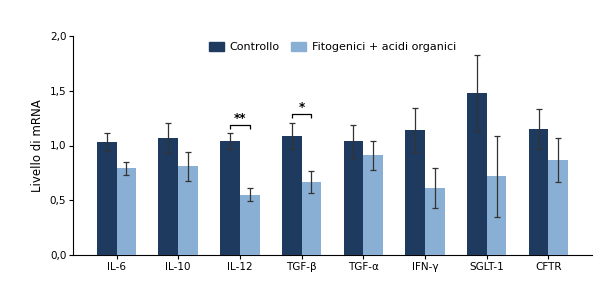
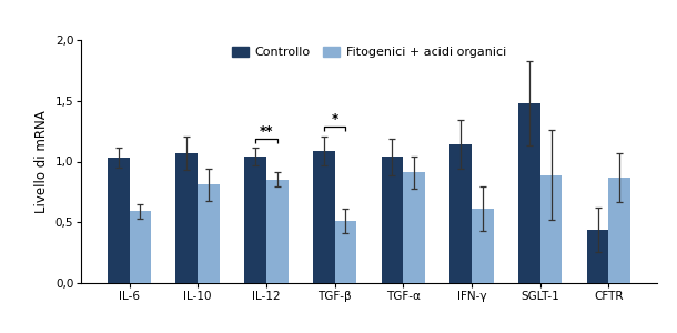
Fitogenici + acidi organici/IL-6: 0,79 -> 0,59
Fitogenici + acidi organici/IL-12: 0,55 -> 0,85
Fitogenici + acidi organici/TGF-β: 0,67 -> 0,51
Fitogenici + acidi organici/SGLT-1: 0,72 -> 0,89
Controllo/CFTR: 1,15 -> 0,44
